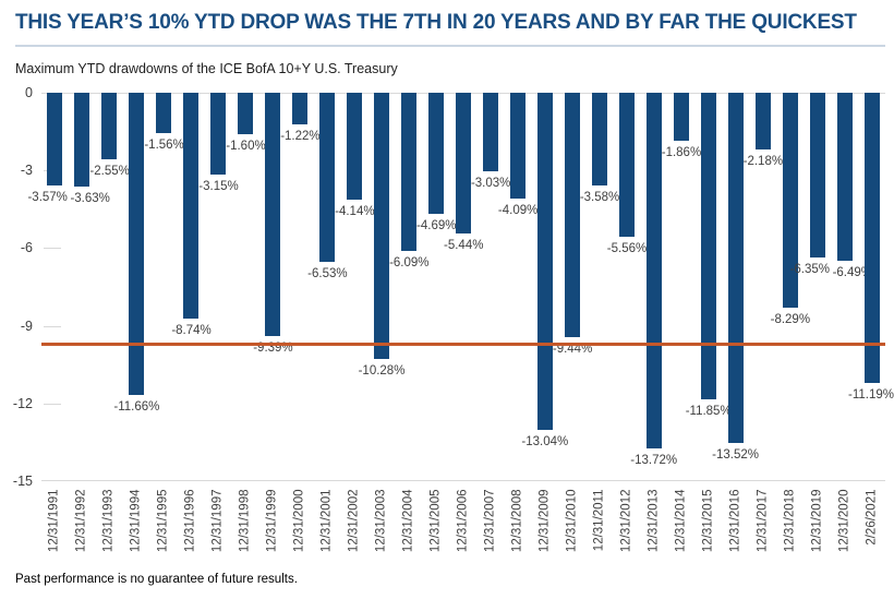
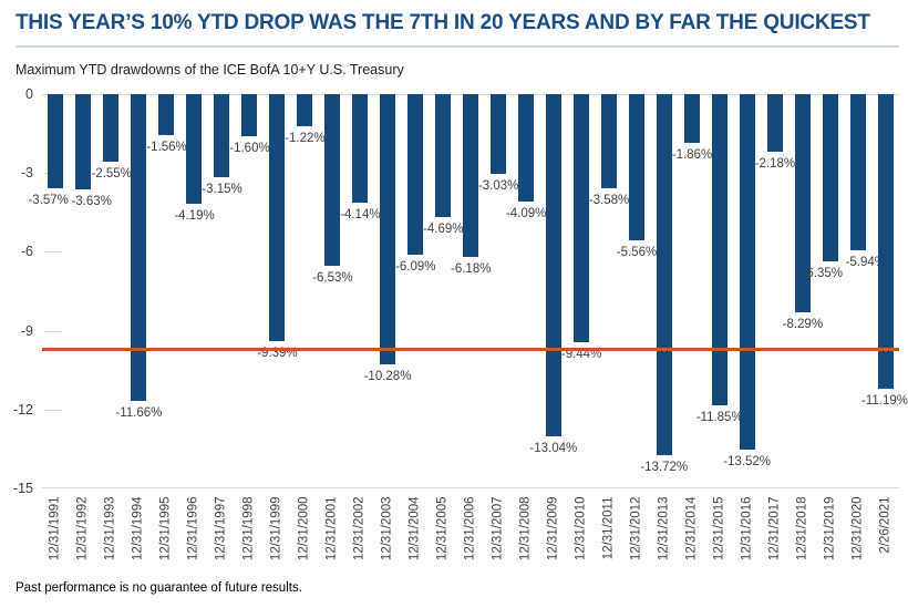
12/31/1996: -8.74% -> -4.19%
12/31/2006: -5.44% -> -6.18%
12/31/2020: -6.49% -> -5.94%
